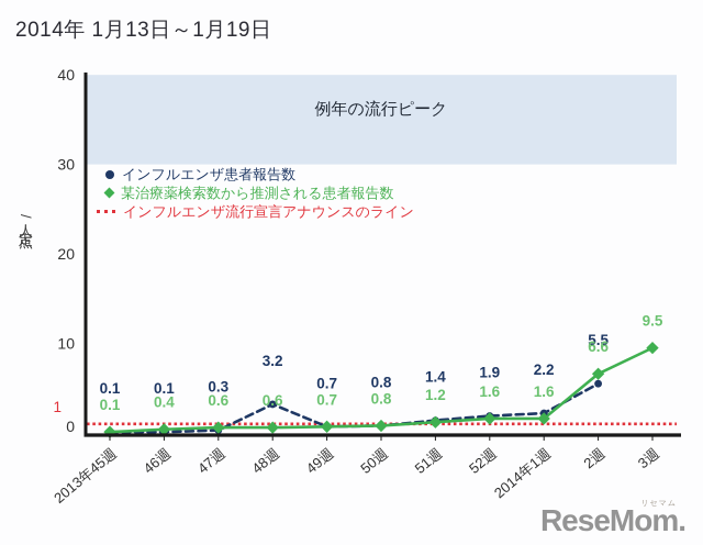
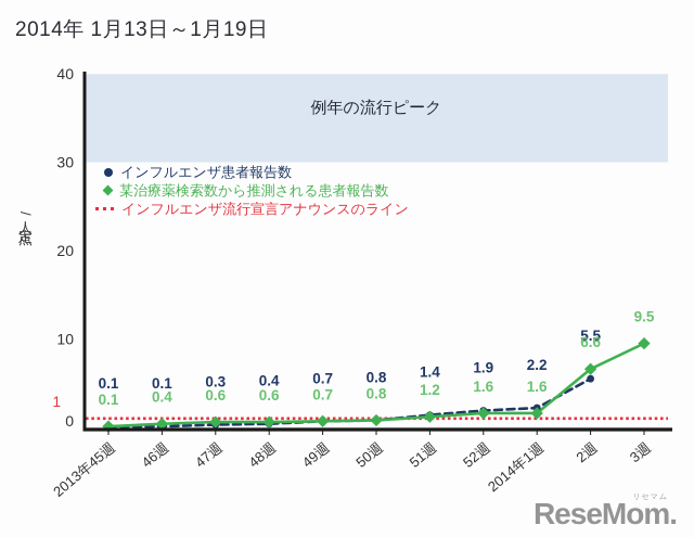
インフルエンザ患者報告数/48週: 3.2 -> 0.4
